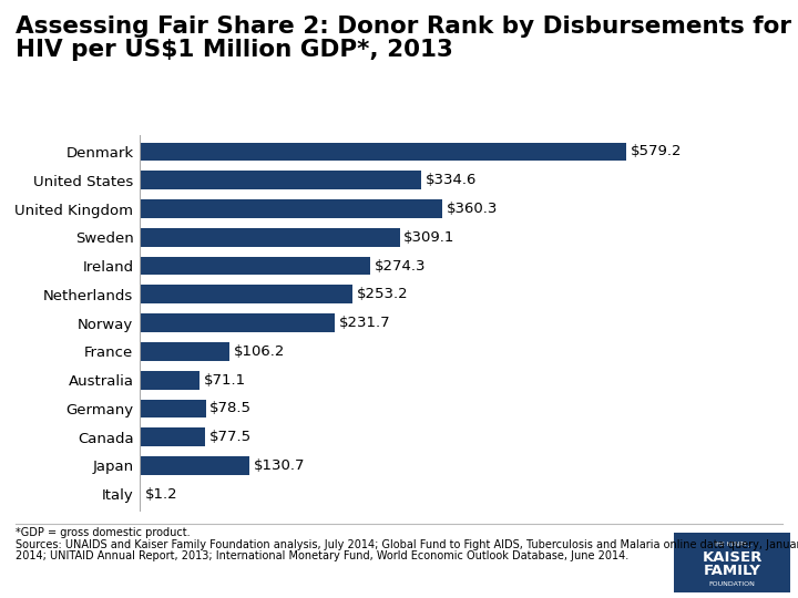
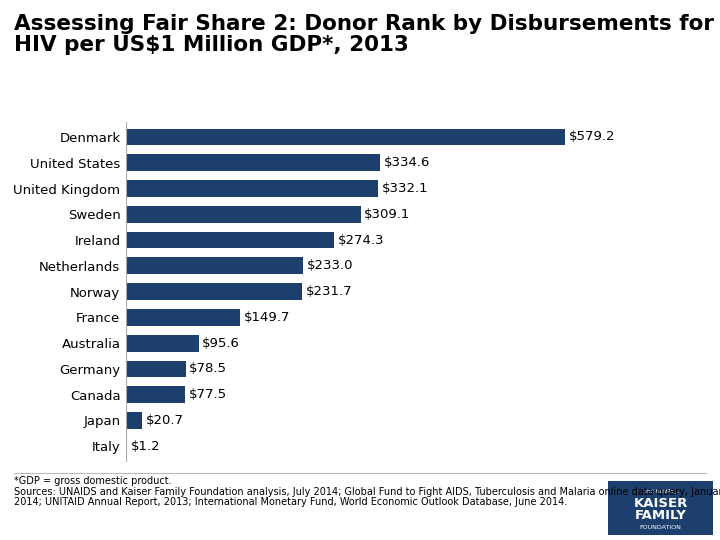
United Kingdom: $360.3 -> $332.1
Netherlands: $253.2 -> $233.0
France: $106.2 -> $149.7
Australia: $71.1 -> $95.6
Japan: $130.7 -> $20.7
